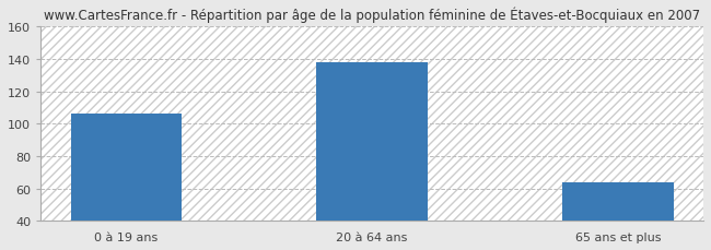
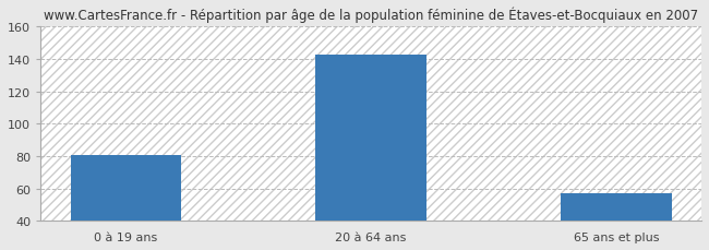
0 à 19 ans: 106 -> 81
20 à 64 ans: 138 -> 143
65 ans et plus: 64 -> 57
